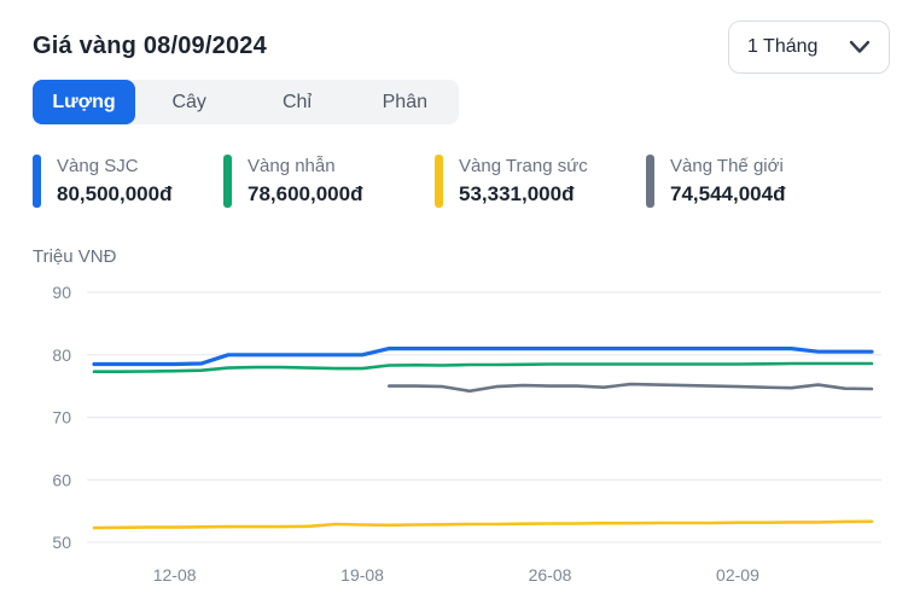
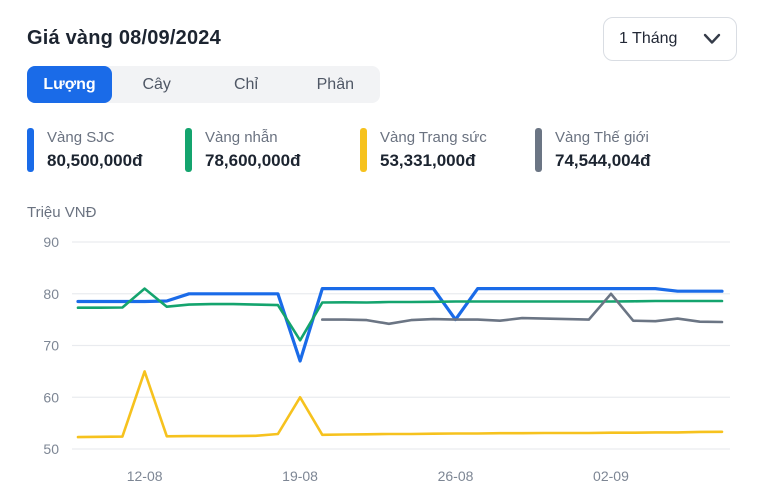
Vàng nhẫn/12-08: 77 -> 81
Vàng Trang sức/12-08: 52 -> 65
Vàng SJC/19-08: 80 -> 67
Vàng nhẫn/19-08: 78 -> 71
Vàng Trang sức/19-08: 53 -> 60
Vàng SJC/26-08: 81 -> 75
Vàng Thế giới/02-09: 75 -> 80
